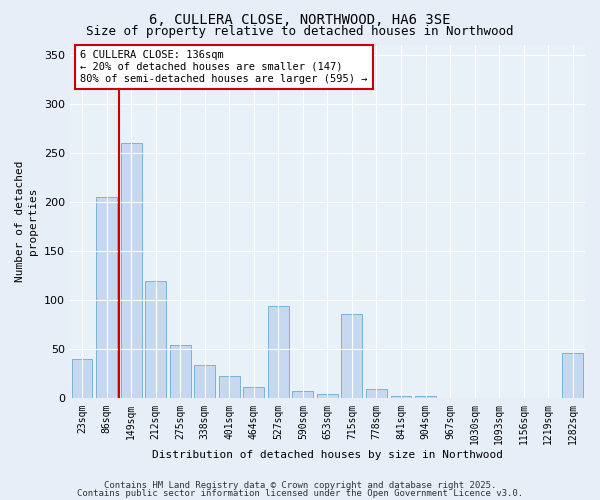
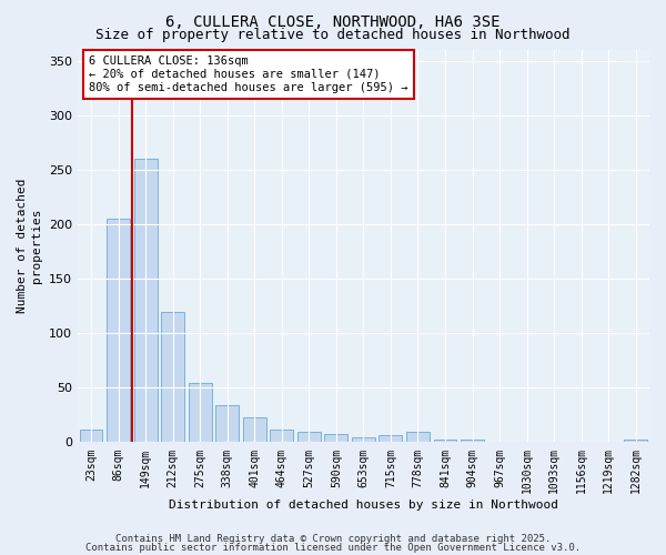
23sqm: 40 -> 12
527sqm: 94 -> 10
715sqm: 86 -> 7
1282sqm: 46 -> 2
